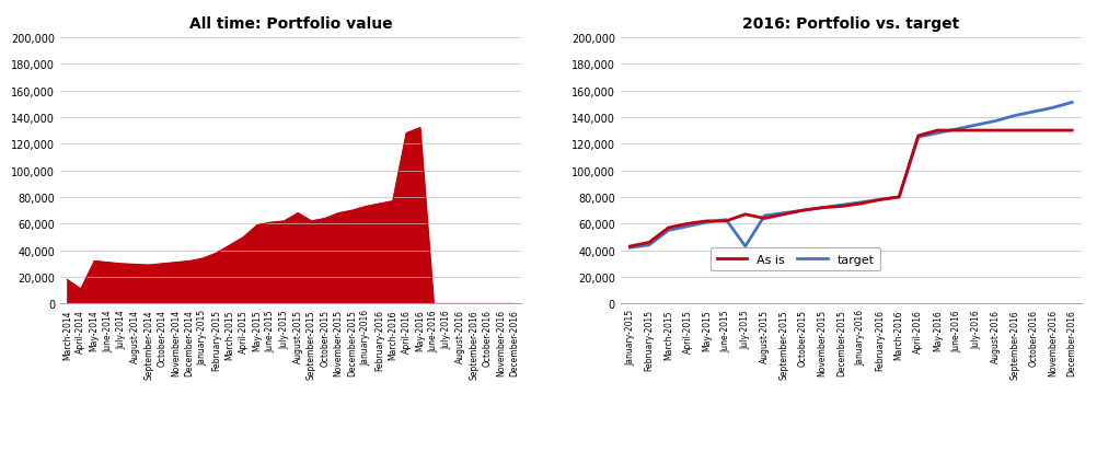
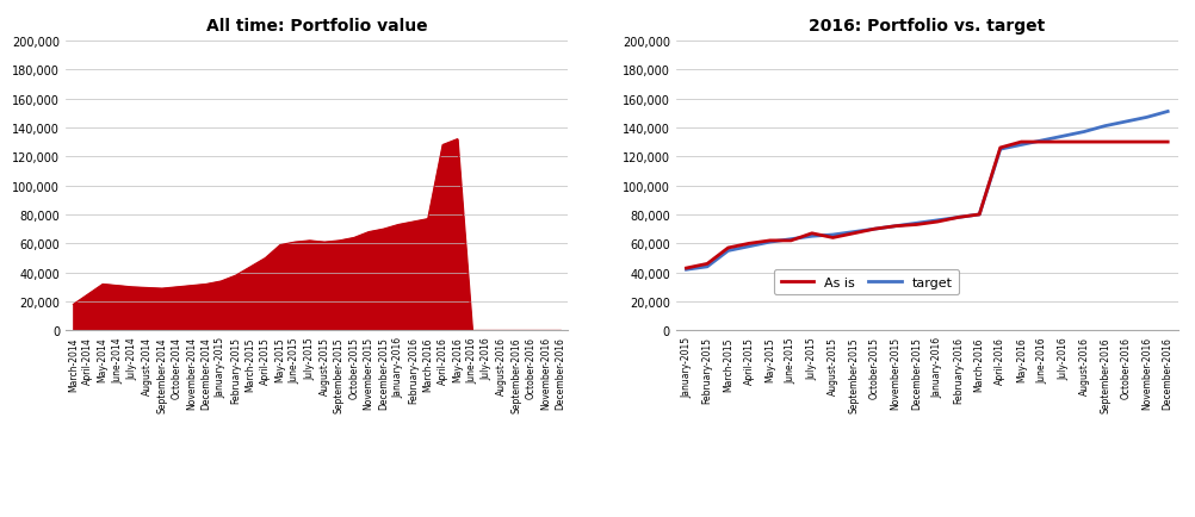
All time: Portfolio value/April-2014: 11,000 -> 25,000
All time: Portfolio value/August-2015: 68,000 -> 61,000
2016: Portfolio vs. target/target/July-2015: 43,000 -> 65,000
